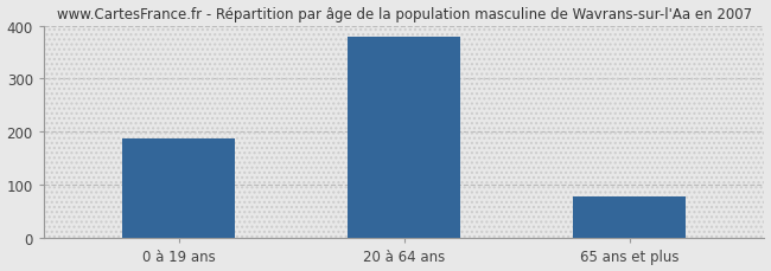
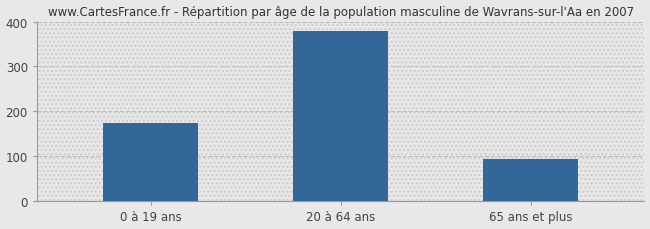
0 à 19 ans: 187 -> 175
65 ans et plus: 78 -> 95
